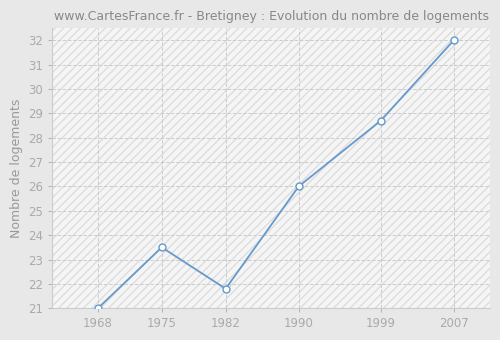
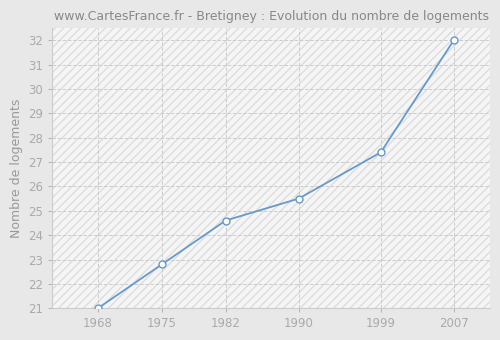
1975: 23.5 -> 22.8
1982: 21.8 -> 24.6
1990: 26.0 -> 25.5
1999: 28.7 -> 27.4
